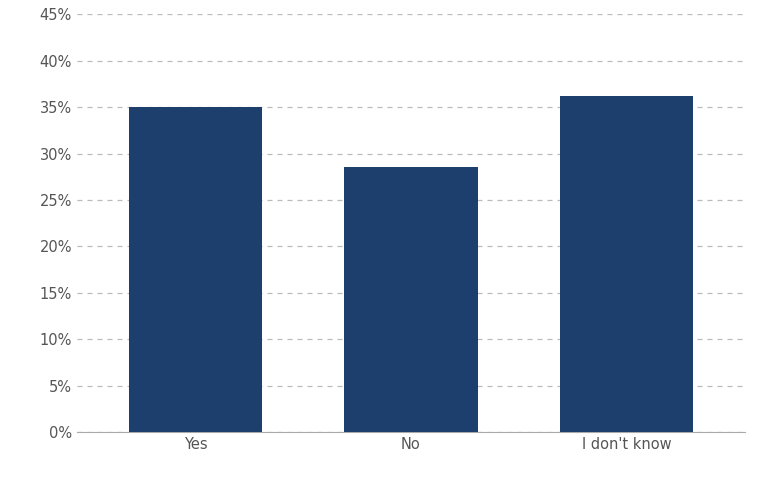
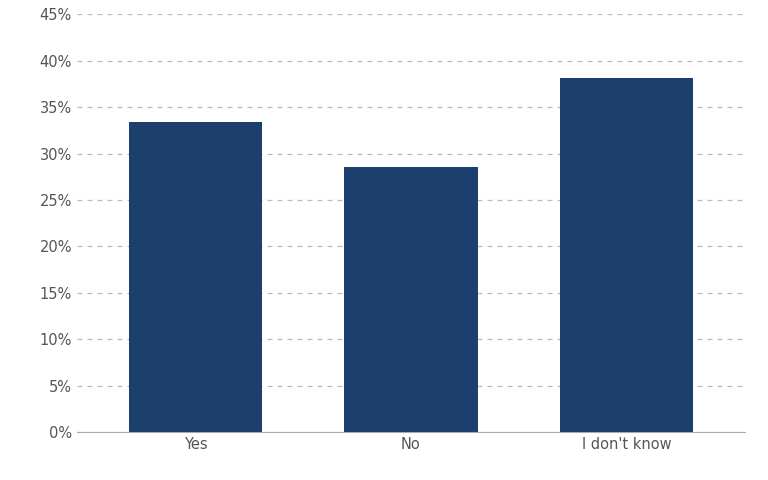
Yes: 35.0% -> 33.4%
I don't know: 36.2% -> 38.1%
